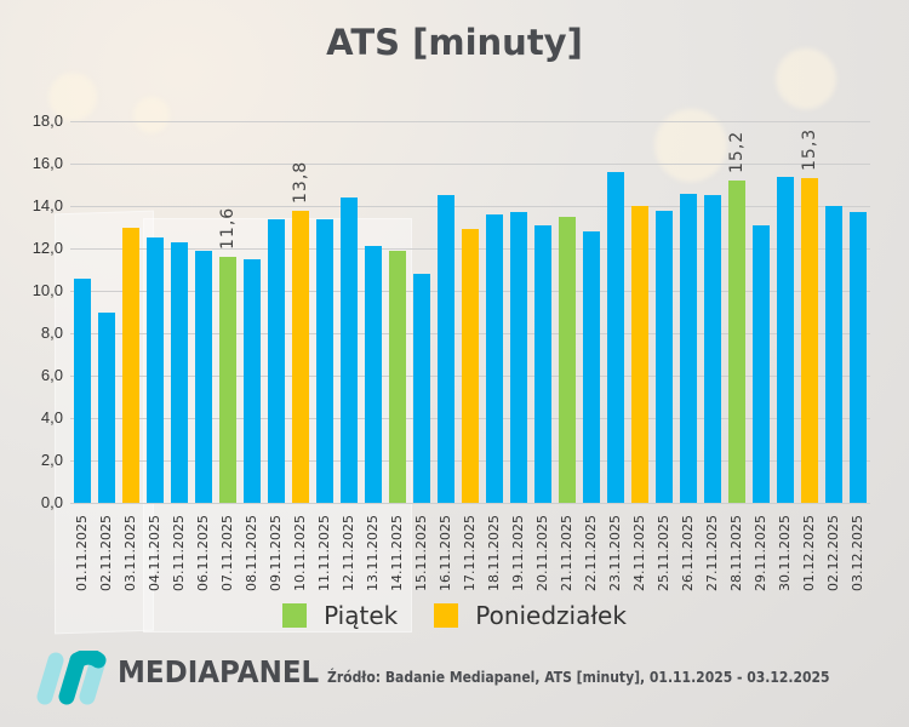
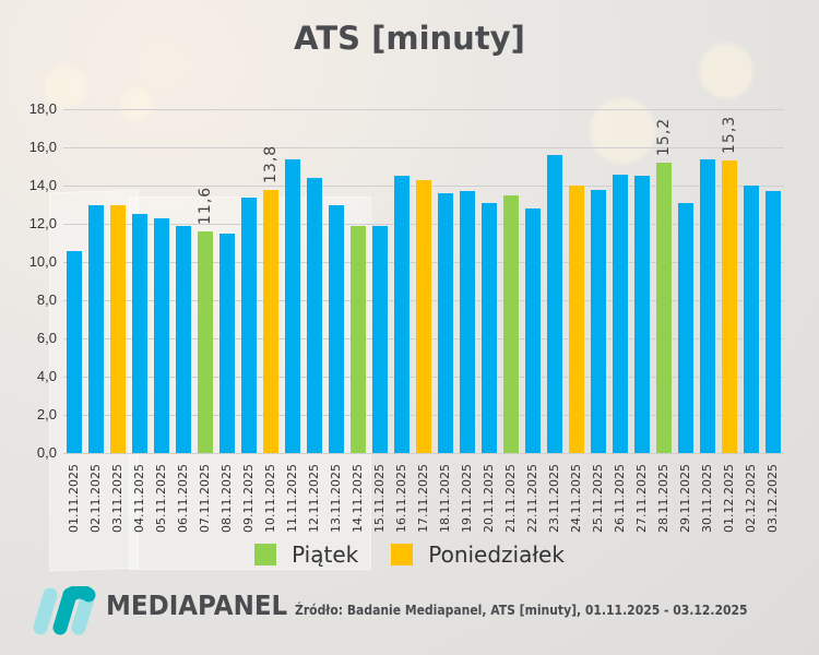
02.11.2025: 9,0 -> 13,0
11.11.2025: 13,4 -> 15,4
13.11.2025: 12,1 -> 13,0
15.11.2025: 10,8 -> 11,9
17.11.2025: 12,9 -> 14,3
